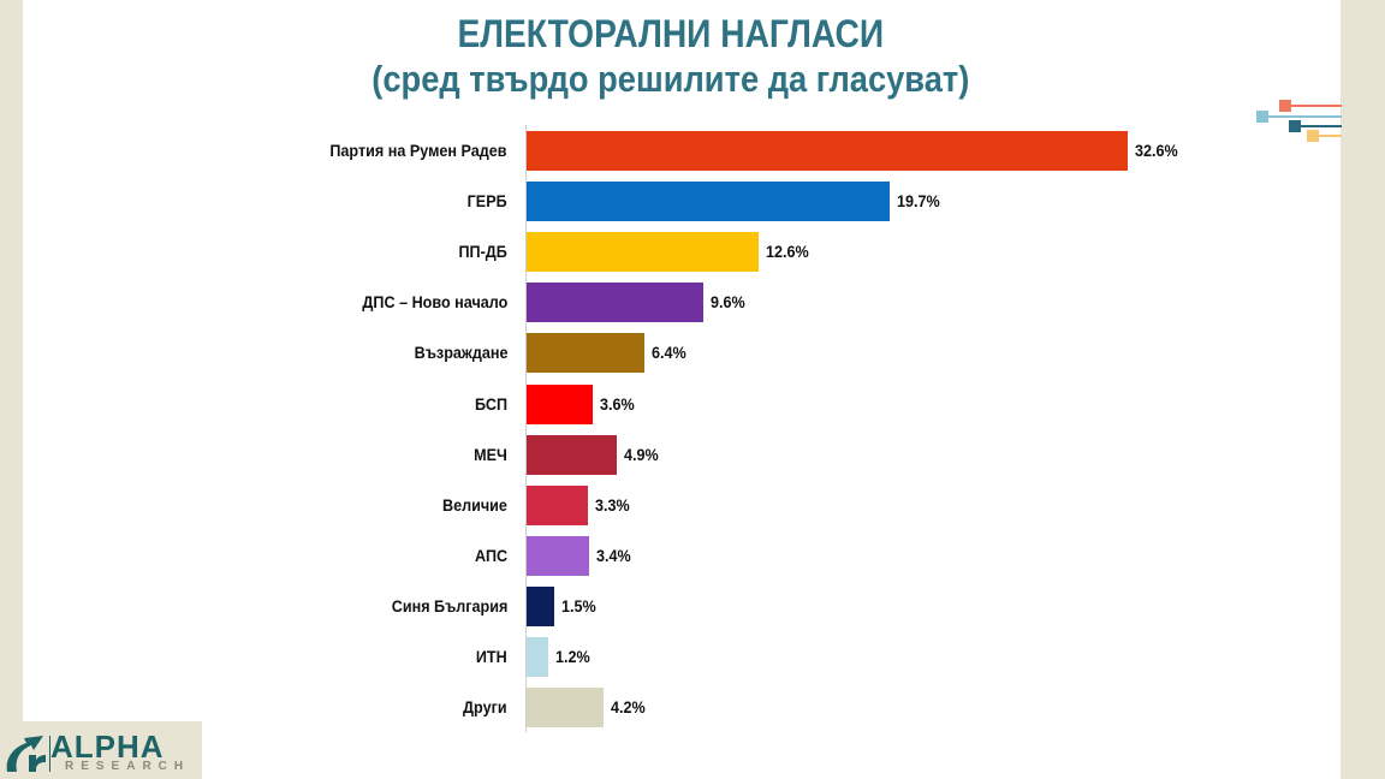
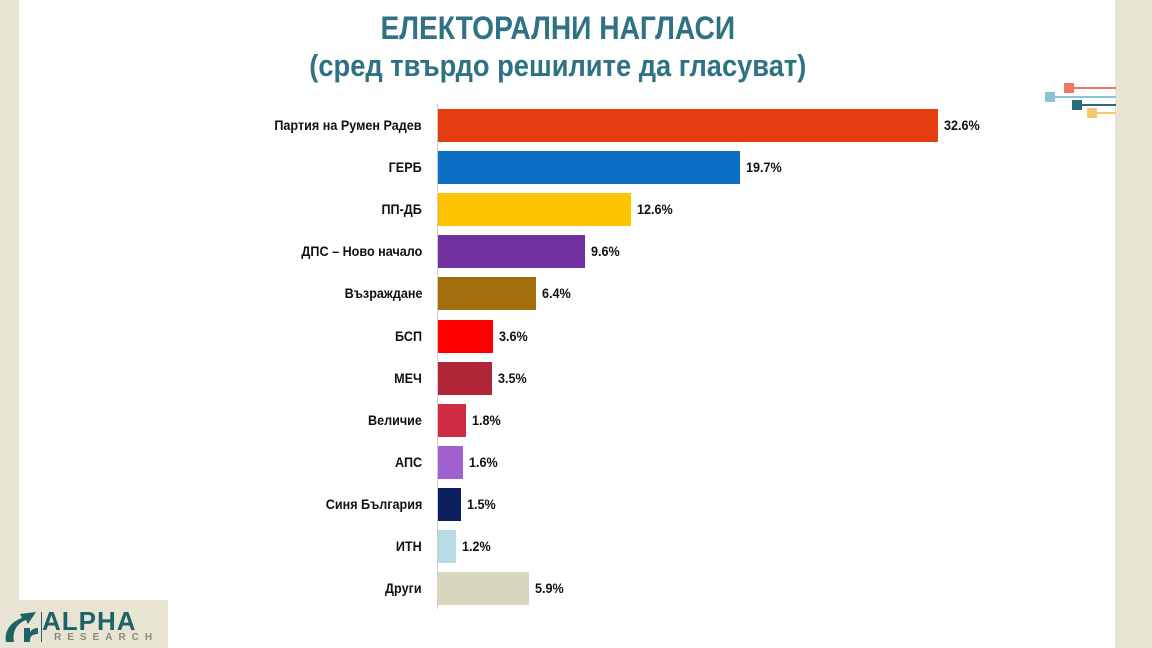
МЕЧ: 4.9% -> 3.5%
Величие: 3.3% -> 1.8%
АПС: 3.4% -> 1.6%
Други: 4.2% -> 5.9%
